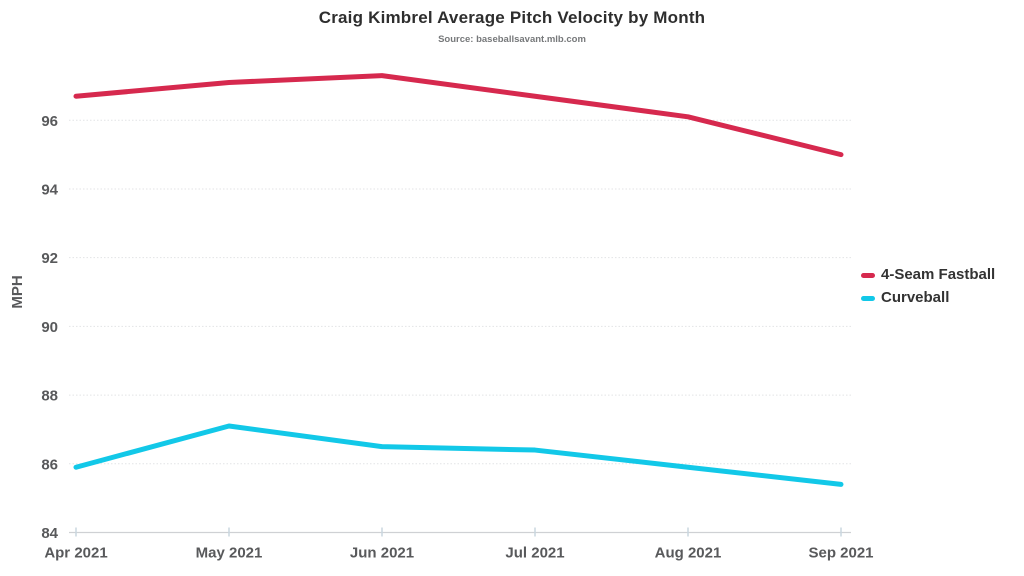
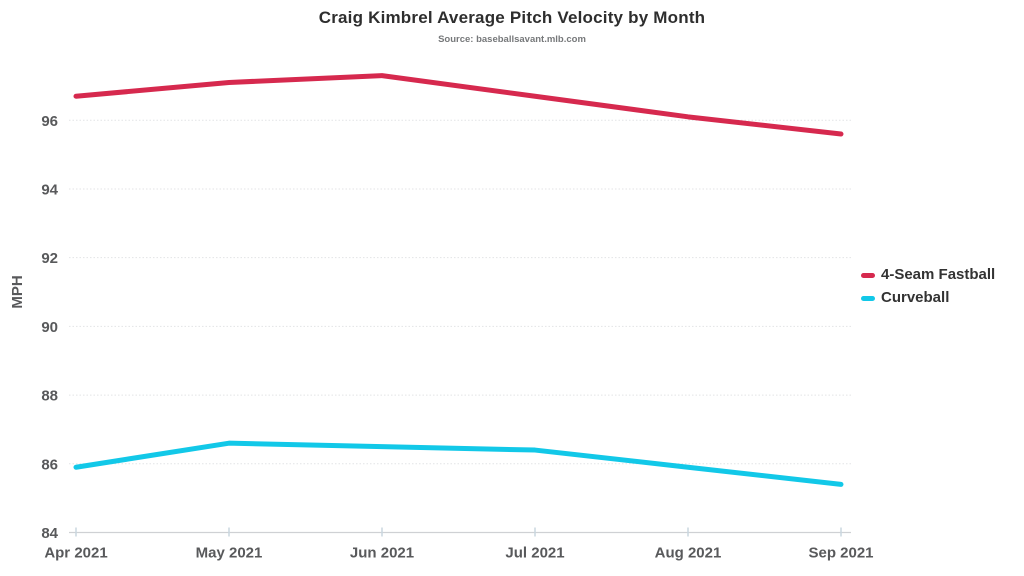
Curveball/May 2021: 87.1 -> 86.6
4-Seam Fastball/Sep 2021: 95.0 -> 95.6
